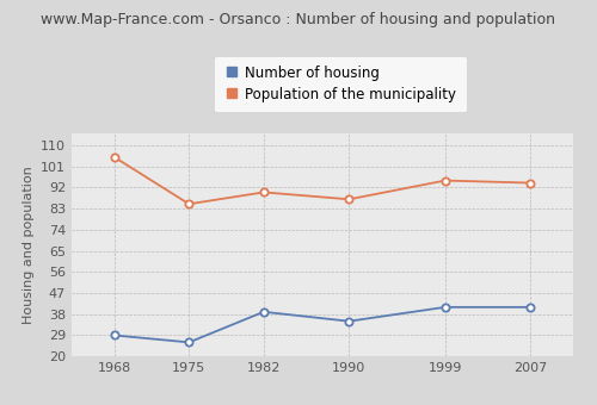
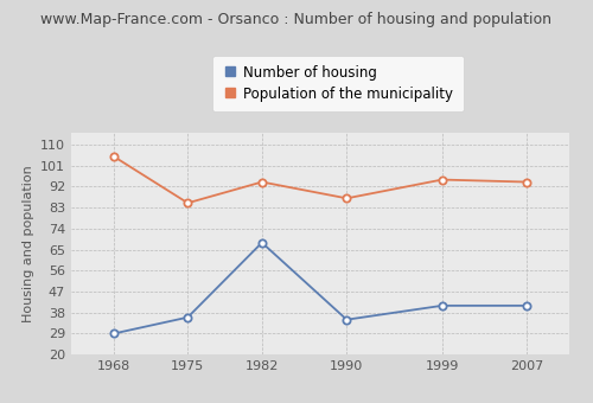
Number of housing/1975: 26 -> 36
Number of housing/1982: 39 -> 68
Population of the municipality/1982: 90 -> 94
